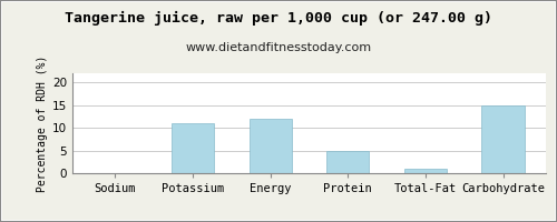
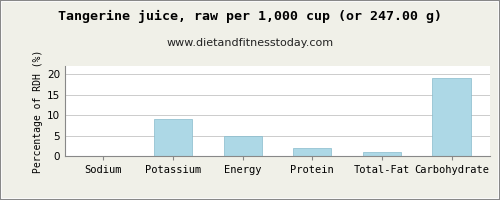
Potassium: 11 -> 9
Energy: 12 -> 5
Protein: 5 -> 2
Carbohydrate: 15 -> 19
